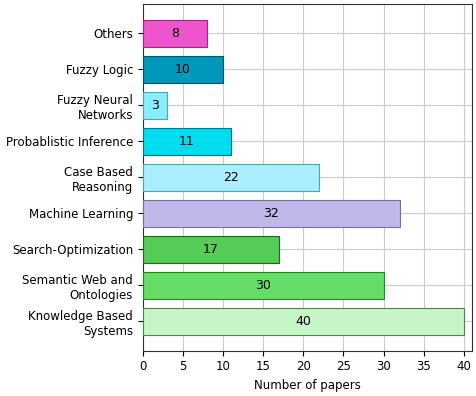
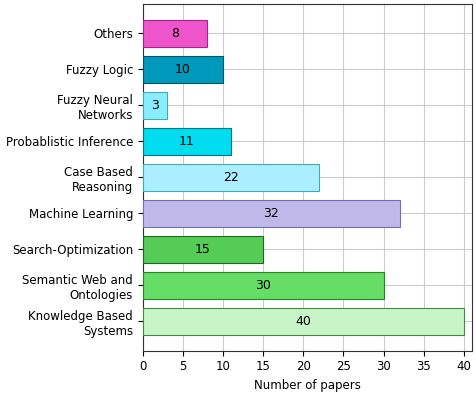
Search-Optimization: 17 -> 15
